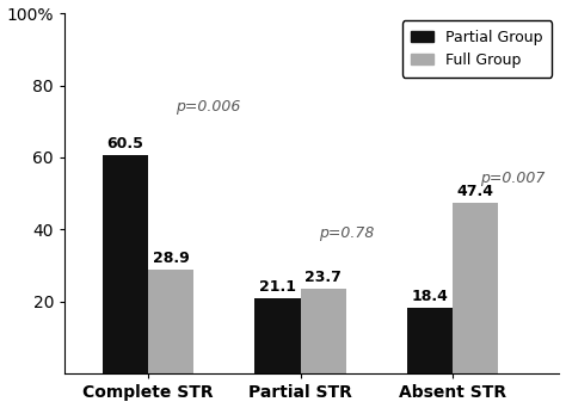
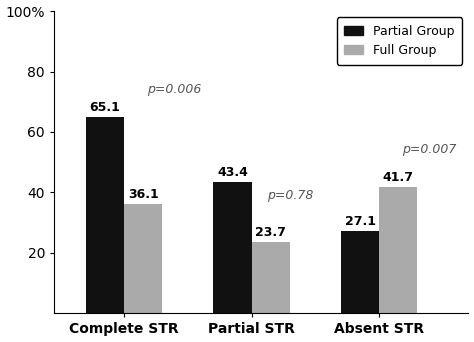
Partial Group/Complete STR: 60.5 -> 65.1
Full Group/Complete STR: 28.9 -> 36.1
Partial Group/Partial STR: 21.1 -> 43.4
Partial Group/Absent STR: 18.4 -> 27.1
Full Group/Absent STR: 47.4 -> 41.7
